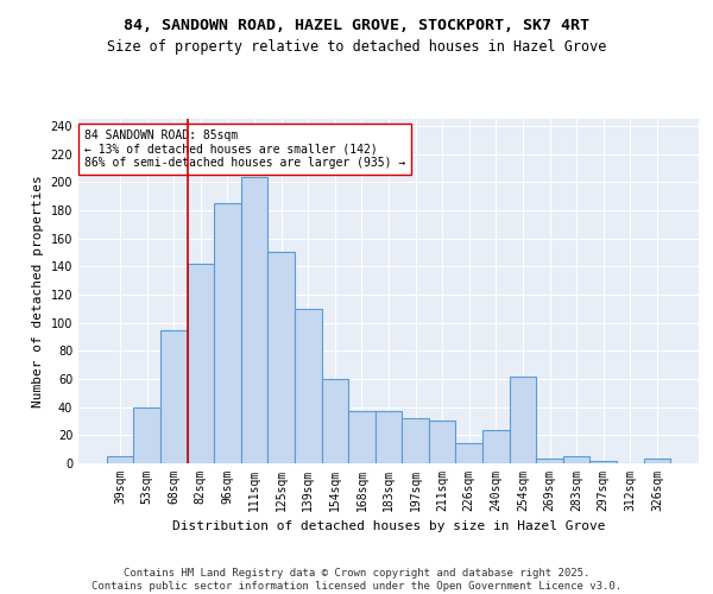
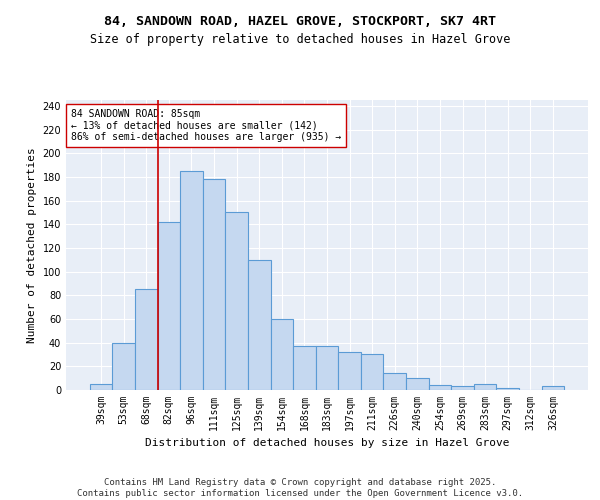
68sqm: 95 -> 85
111sqm: 204 -> 178
240sqm: 24 -> 10
254sqm: 62 -> 4
